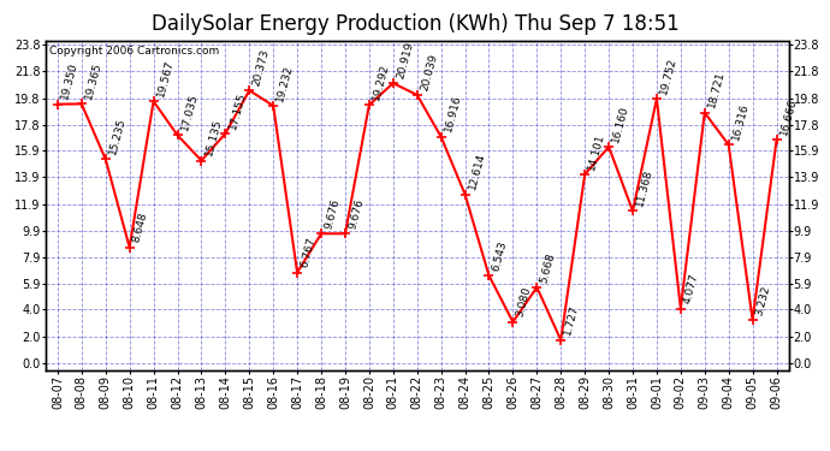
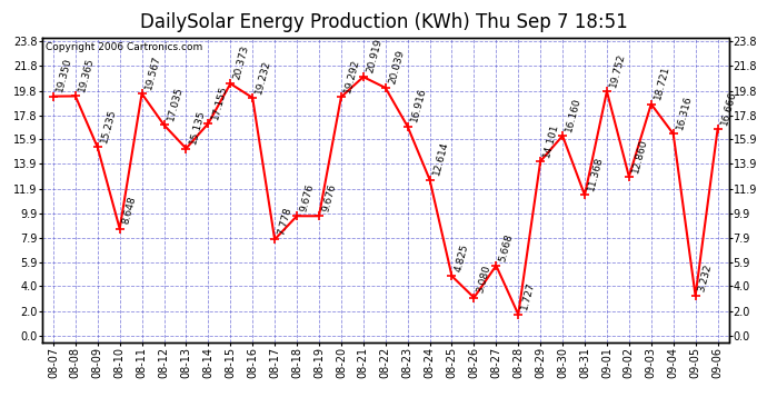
08-17: 6.767 -> 7.778
08-25: 6.543 -> 4.825
09-02: 4.077 -> 12.860
